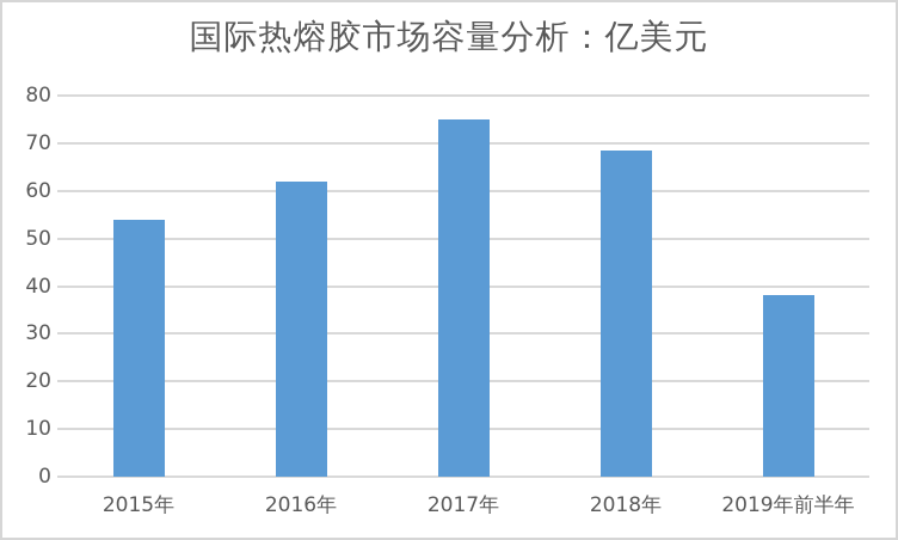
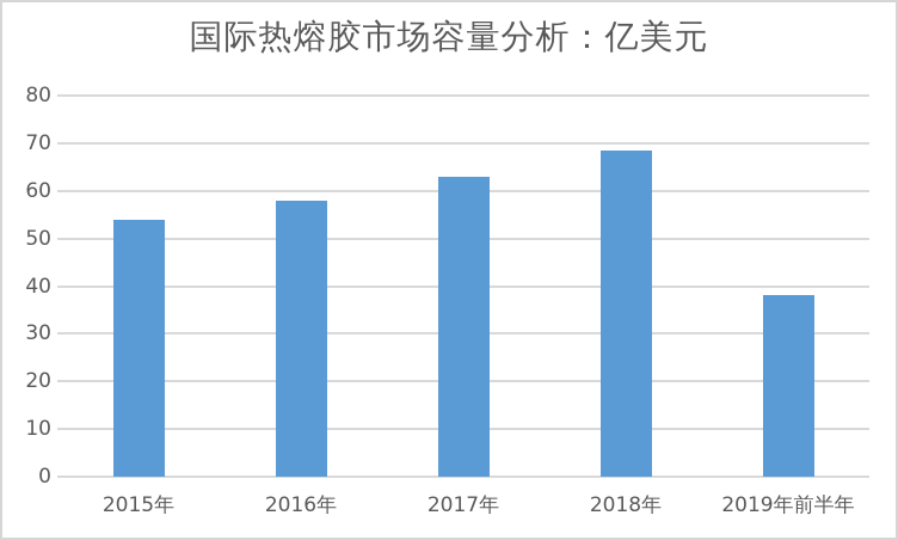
2016年: 62 -> 58
2017年: 75 -> 63
